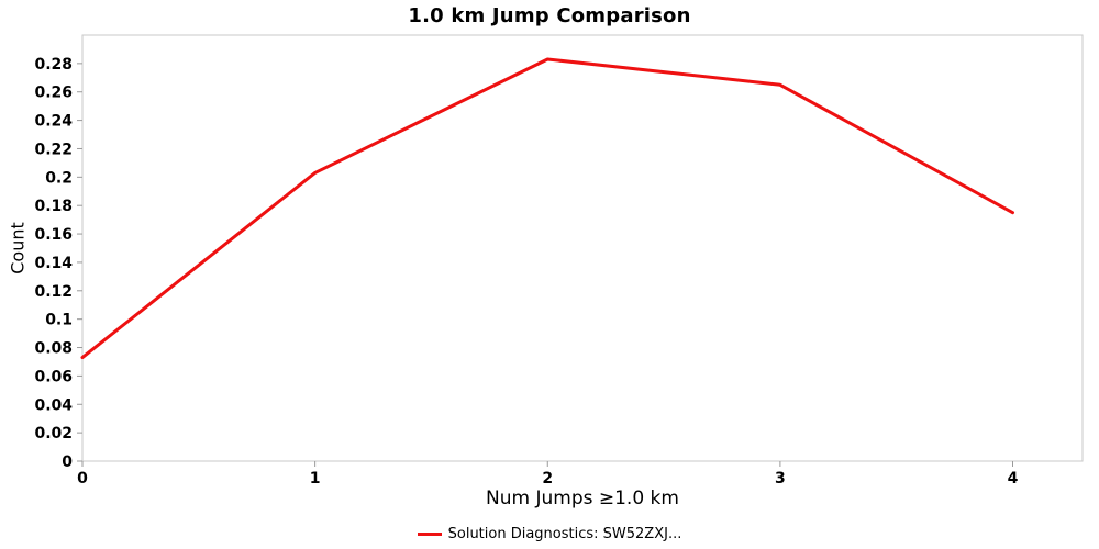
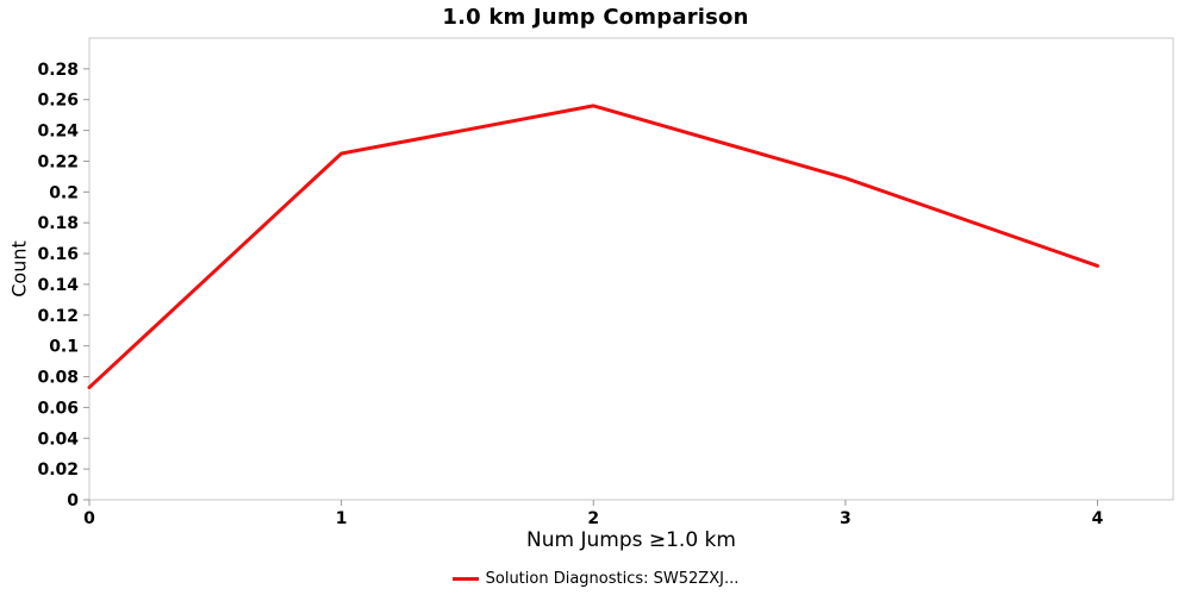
1: 0.203 -> 0.225
2: 0.283 -> 0.256
3: 0.265 -> 0.209
4: 0.175 -> 0.152
